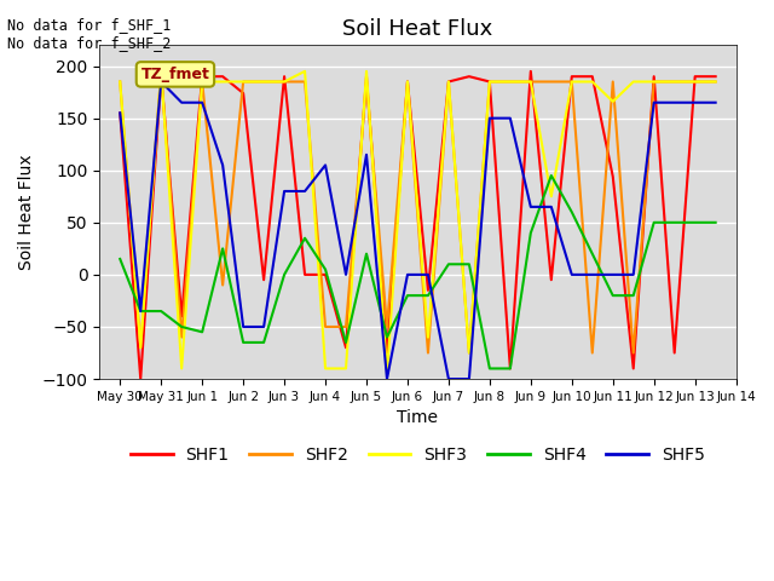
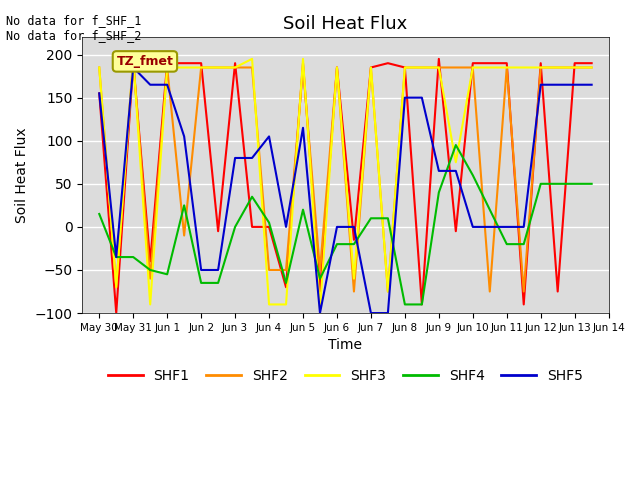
SHF1/Jun 2: 174 -> 190
SHF1/Jun 11: 94 -> 190
SHF3/Jun 11: 166 -> 185
